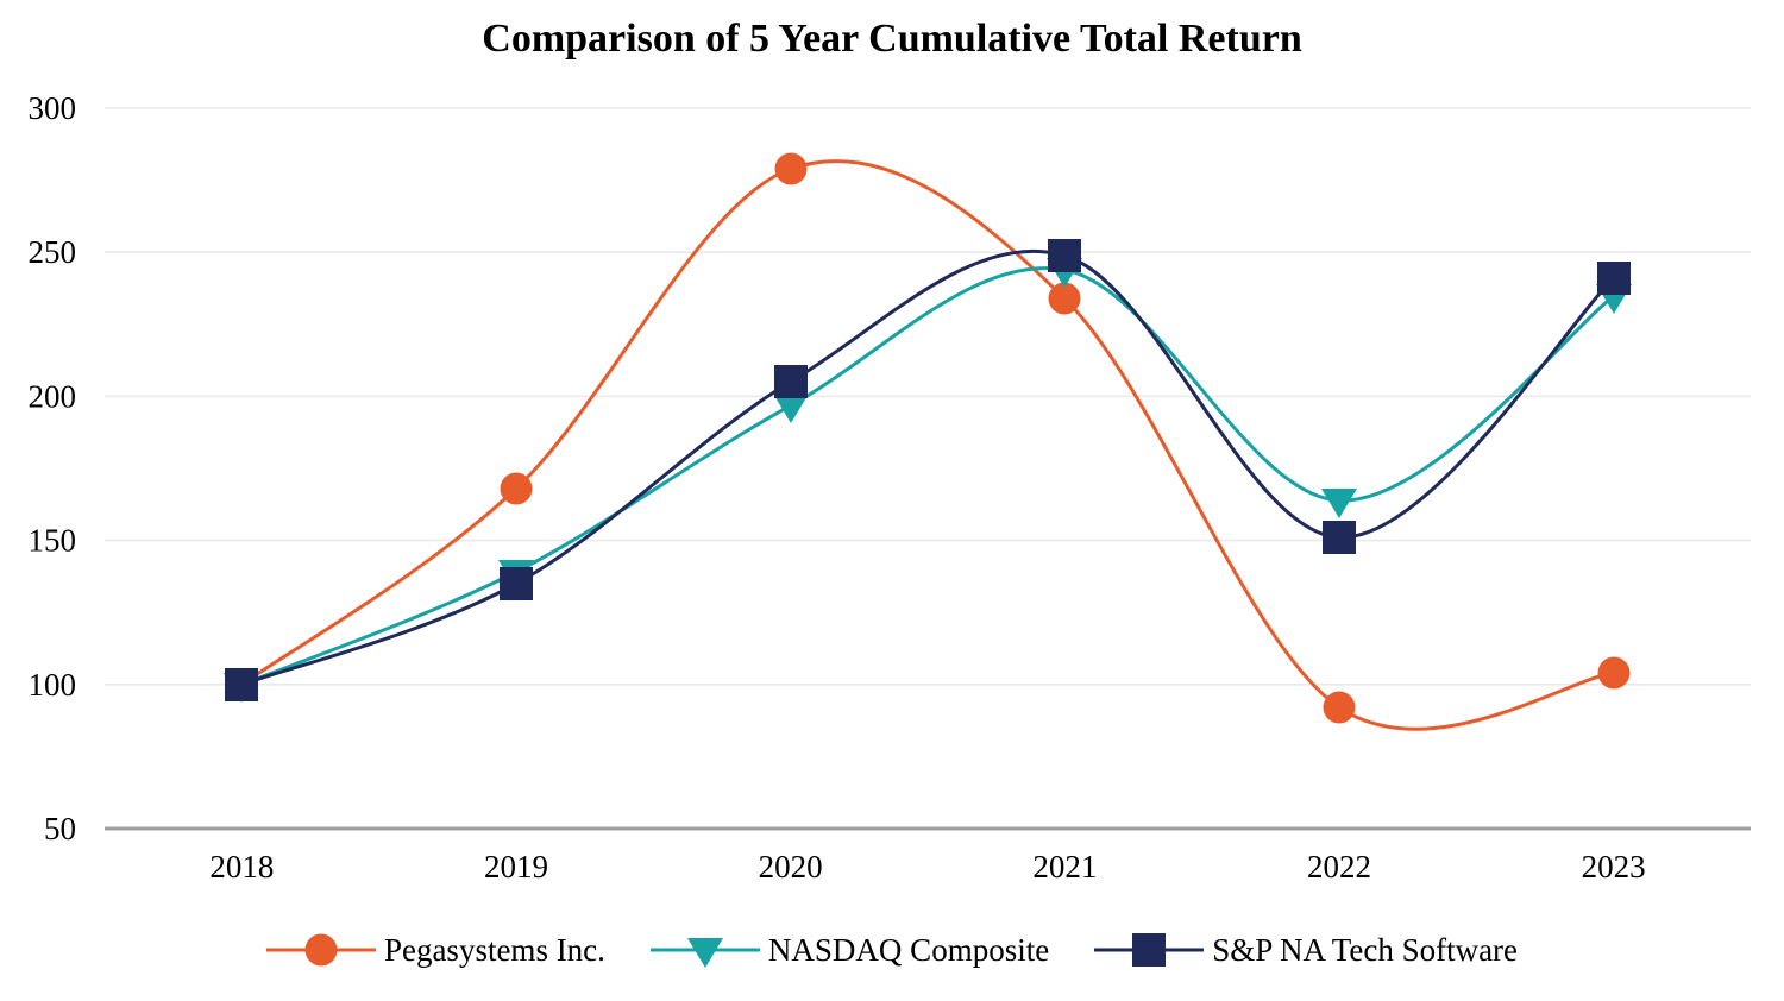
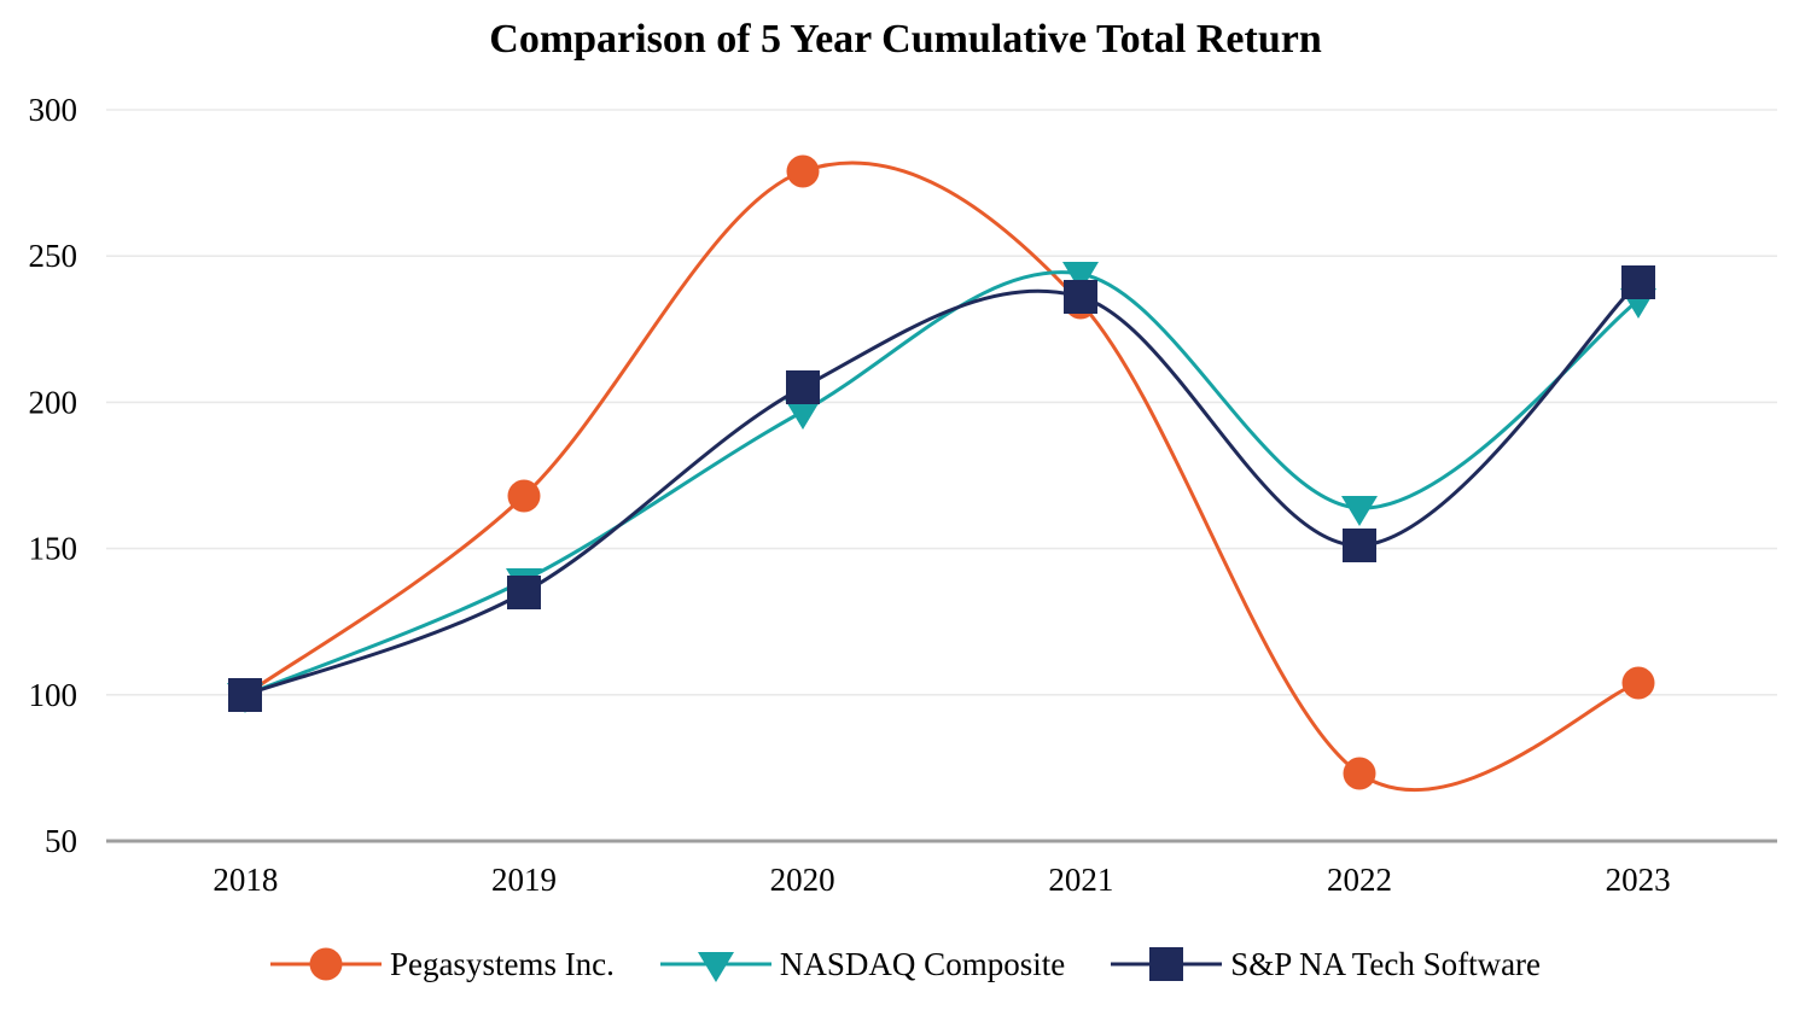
S&P NA Tech Software/2021: 249 -> 236
Pegasystems Inc./2022: 92 -> 73
